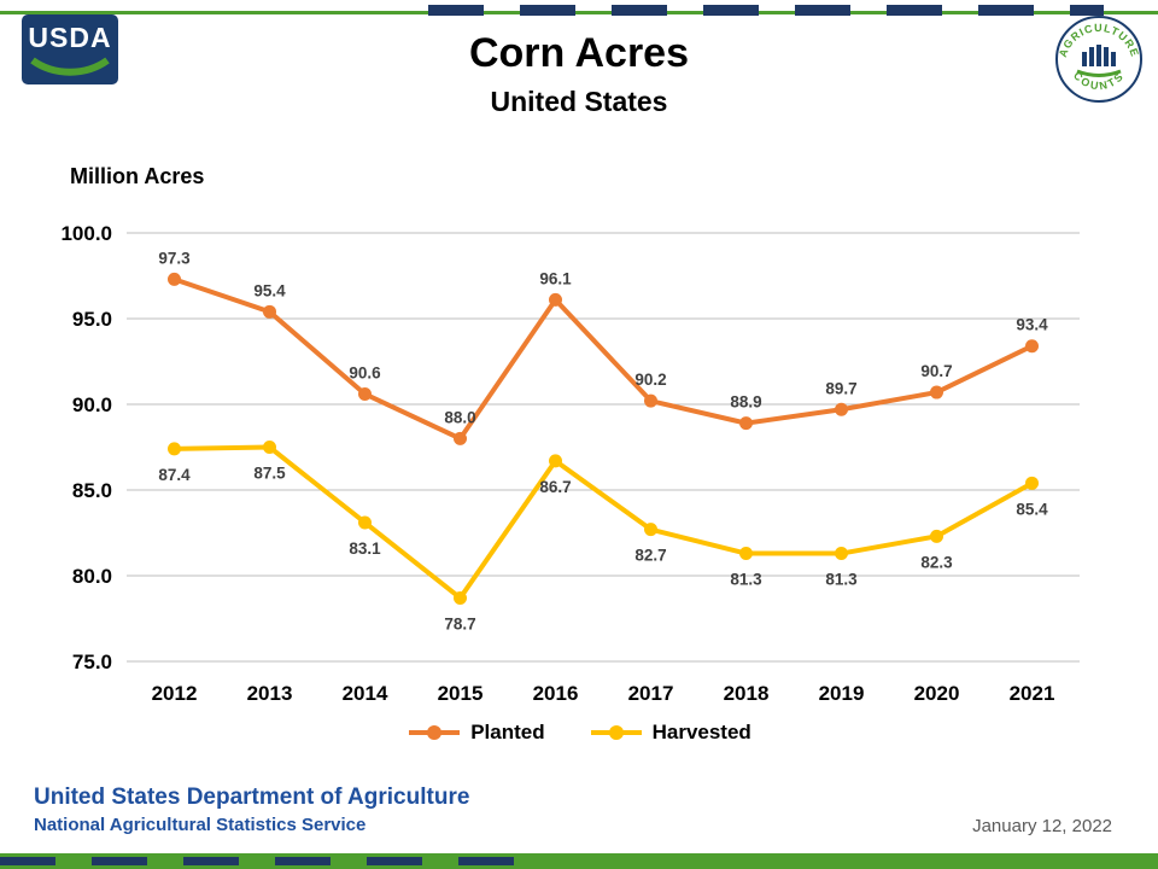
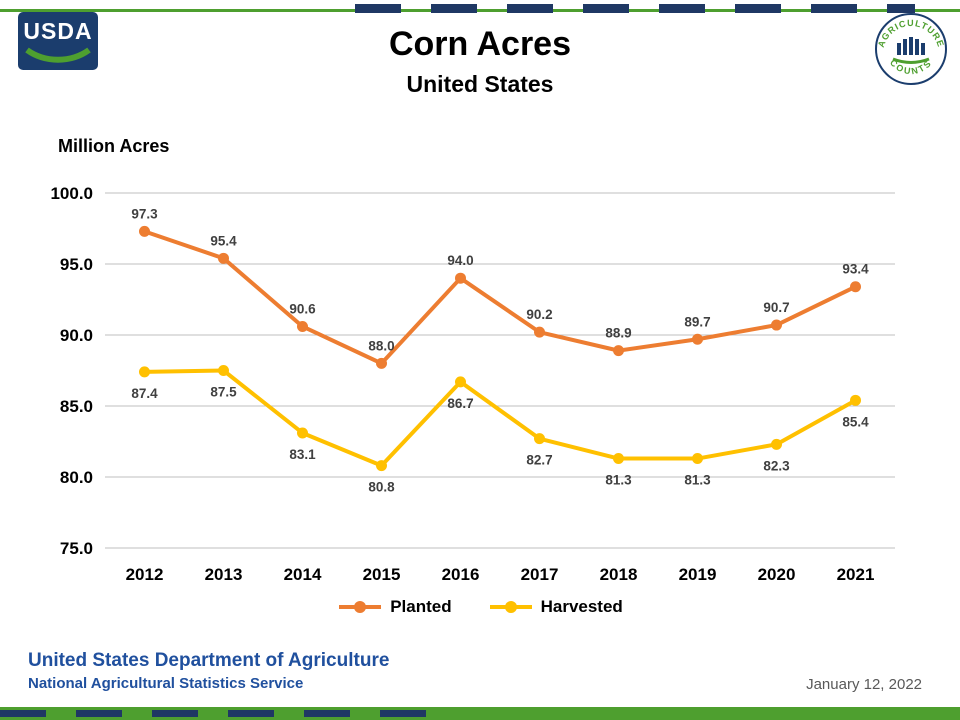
Harvested/2015: 78.7 -> 80.8
Planted/2016: 96.1 -> 94.0
